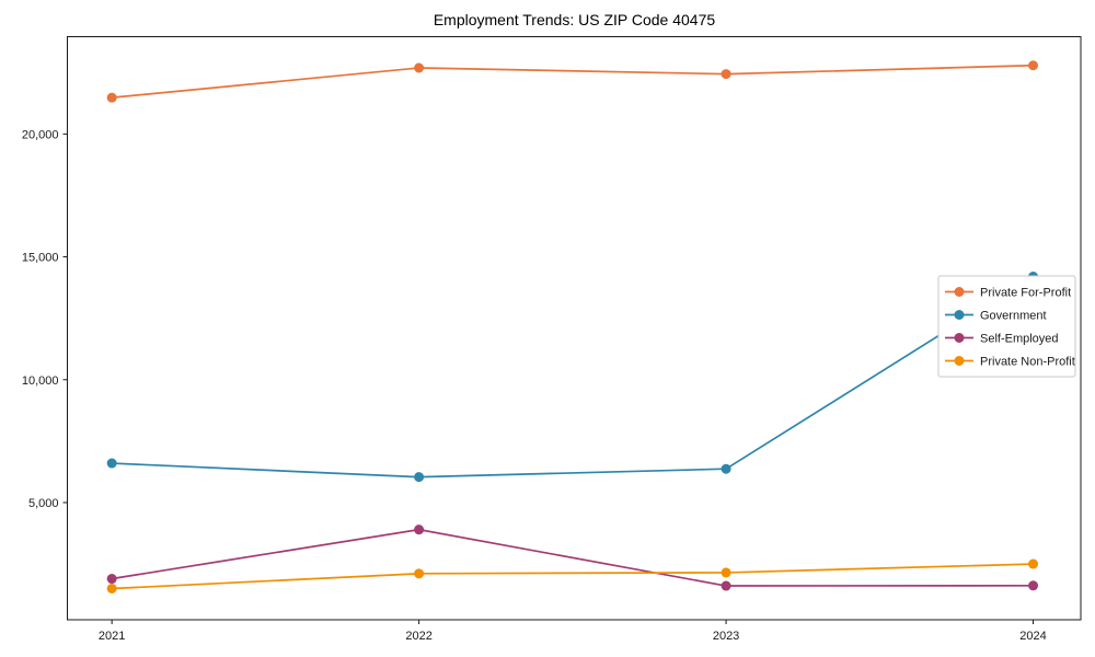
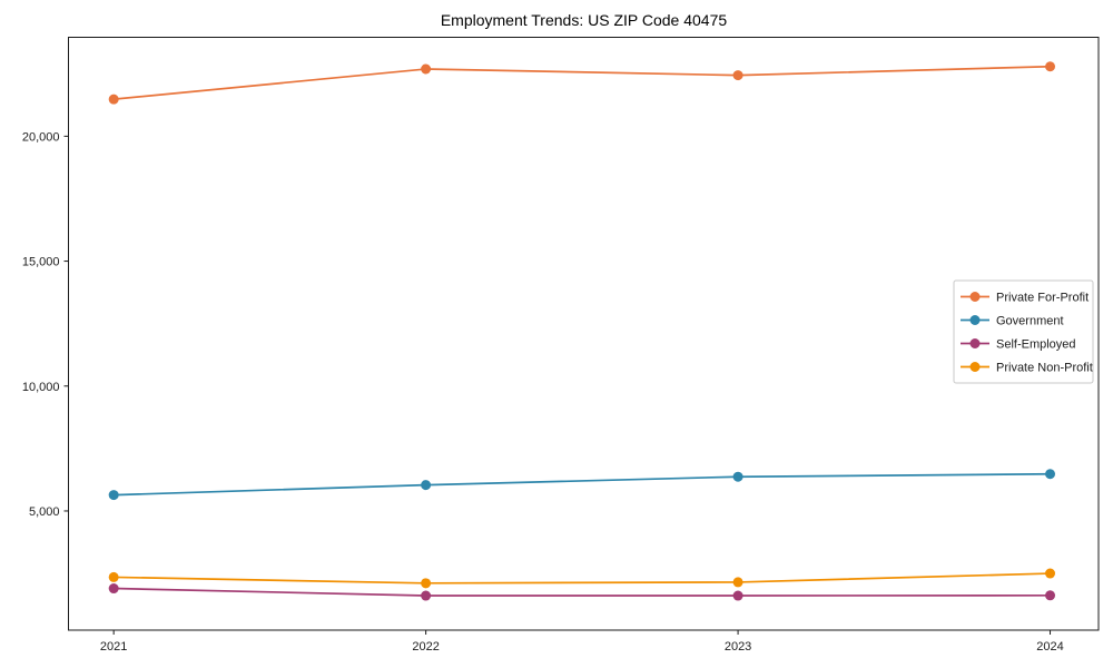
Government/2021: 6600 -> 5600
Private Non-Profit/2021: 1500 -> 2400
Self-Employed/2022: 3900 -> 1600
Government/2024: 14200 -> 6500
